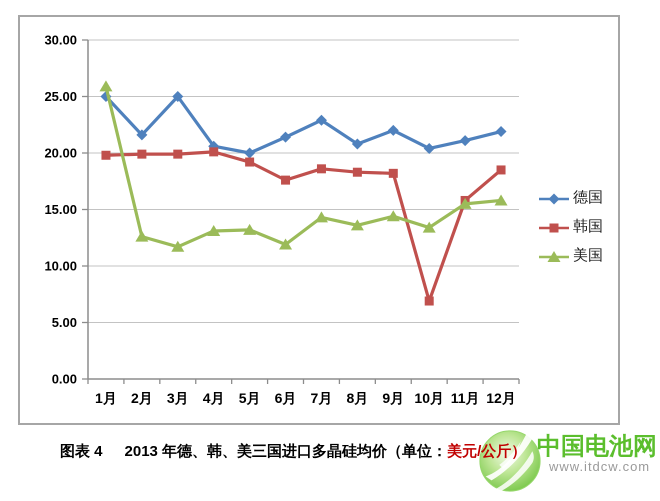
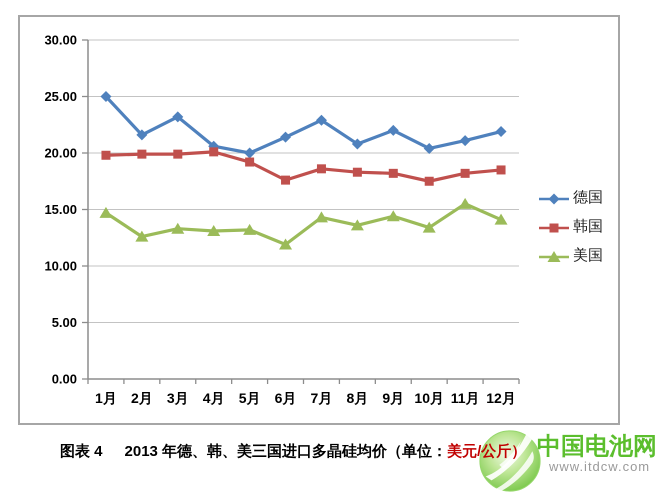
美国/1月: 25.9 -> 14.7
德国/3月: 25.0 -> 23.2
美国/3月: 11.7 -> 13.3
韩国/10月: 6.9 -> 17.5
韩国/11月: 15.8 -> 18.2
美国/12月: 15.8 -> 14.1
